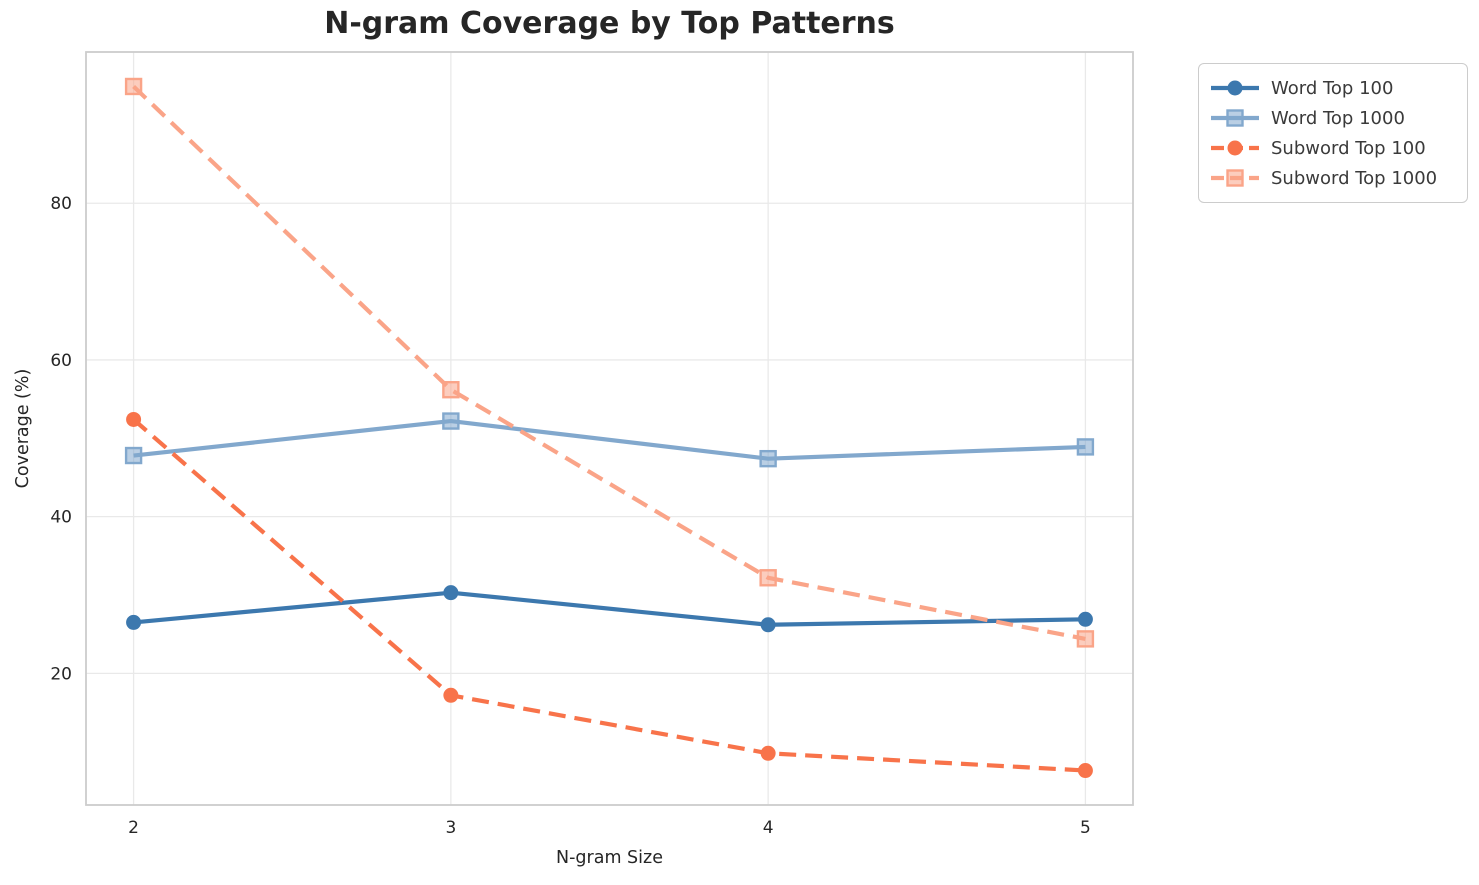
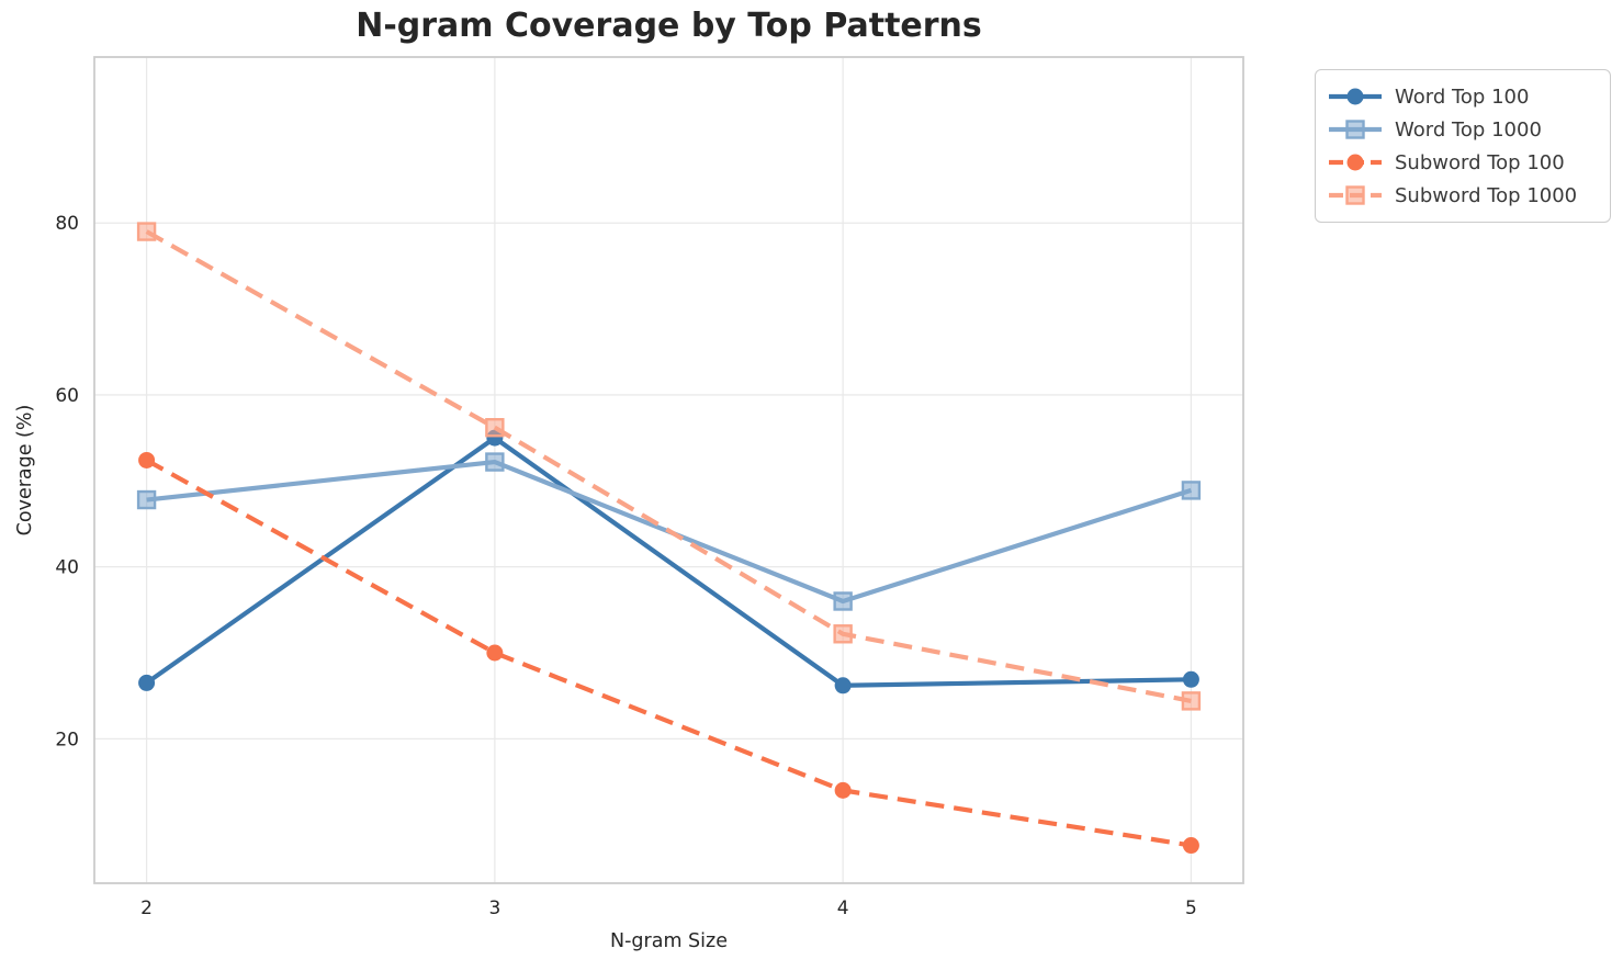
Subword Top 1000/2: 95 -> 79
Word Top 100/3: 30 -> 55
Subword Top 100/3: 17 -> 30
Word Top 1000/4: 47 -> 36
Subword Top 100/4: 10 -> 14
